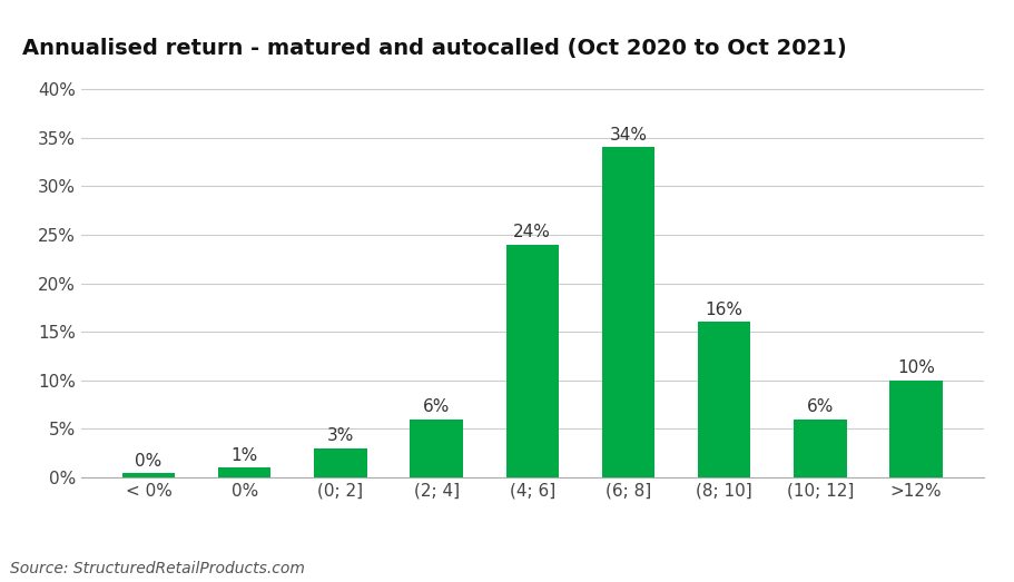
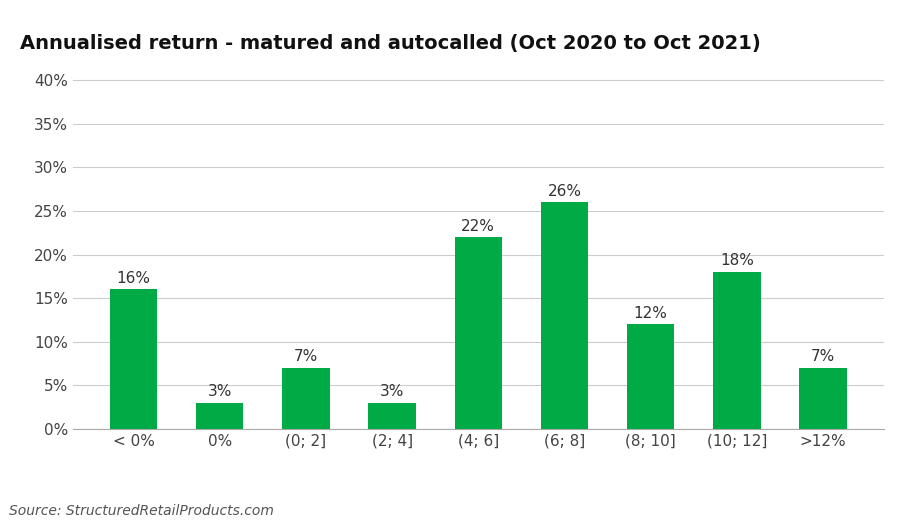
< 0%: 0% -> 16%
0%: 1% -> 3%
(0; 2]: 3% -> 7%
(2; 4]: 6% -> 3%
(4; 6]: 24% -> 22%
(6; 8]: 34% -> 26%
(8; 10]: 16% -> 12%
(10; 12]: 6% -> 18%
>12%: 10% -> 7%
